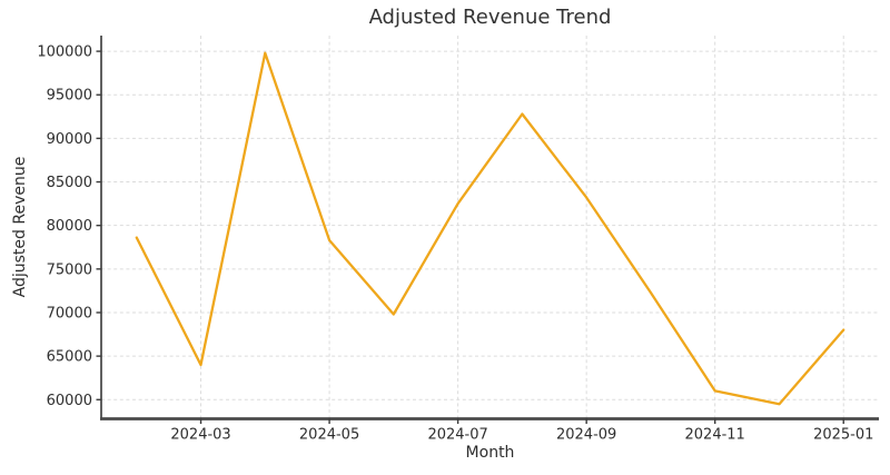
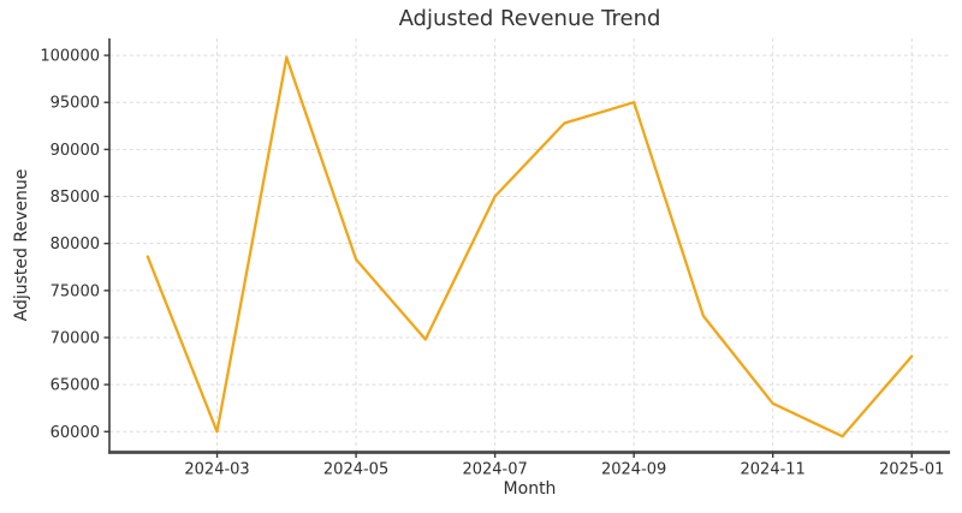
2024-03: 64000 -> 60000
2024-07: 82000 -> 85000
2024-09: 83000 -> 95000
2024-11: 61000 -> 63000
